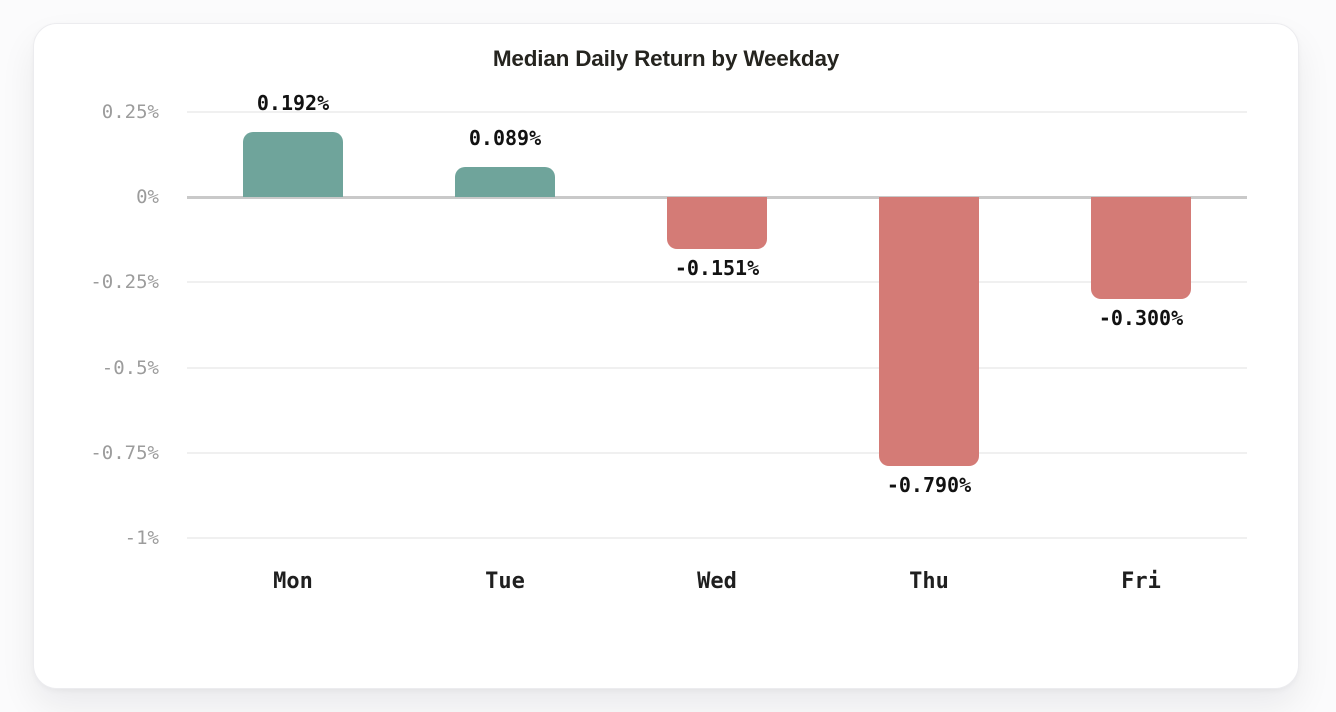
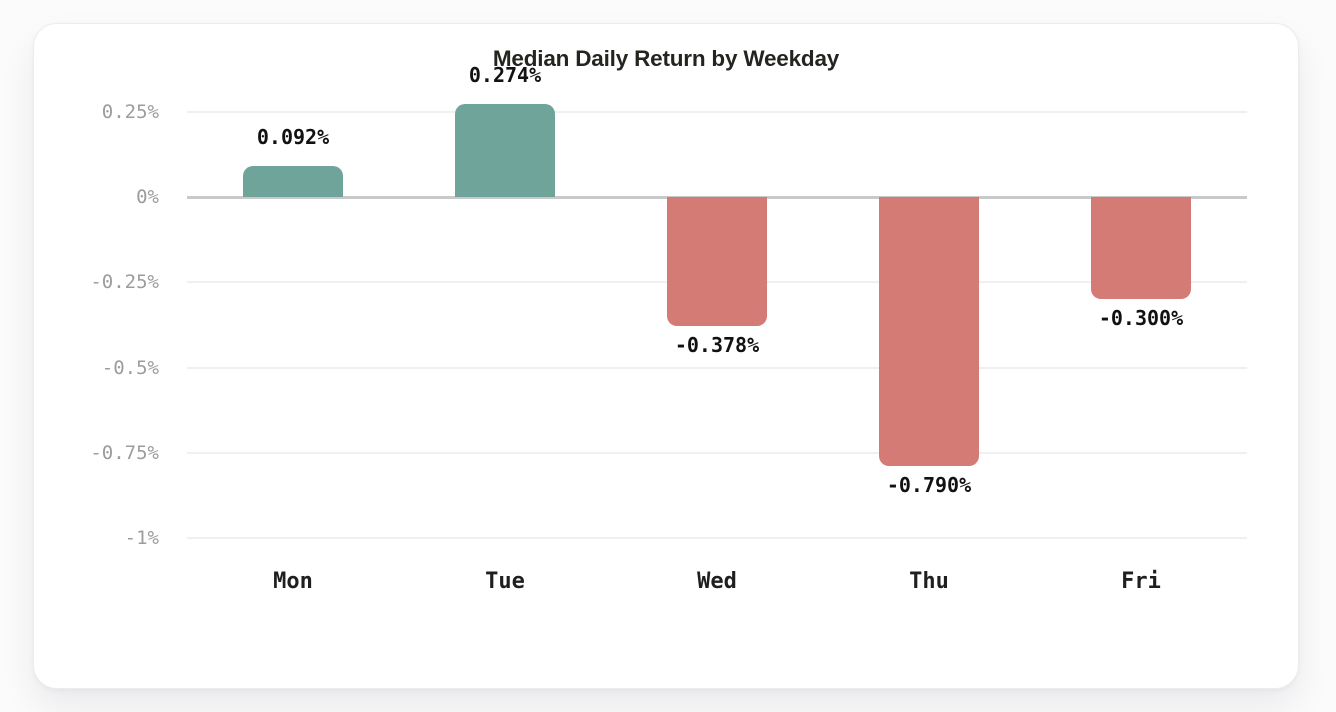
Mon: 0.192% -> 0.092%
Tue: 0.089% -> 0.274%
Wed: -0.151% -> -0.378%
